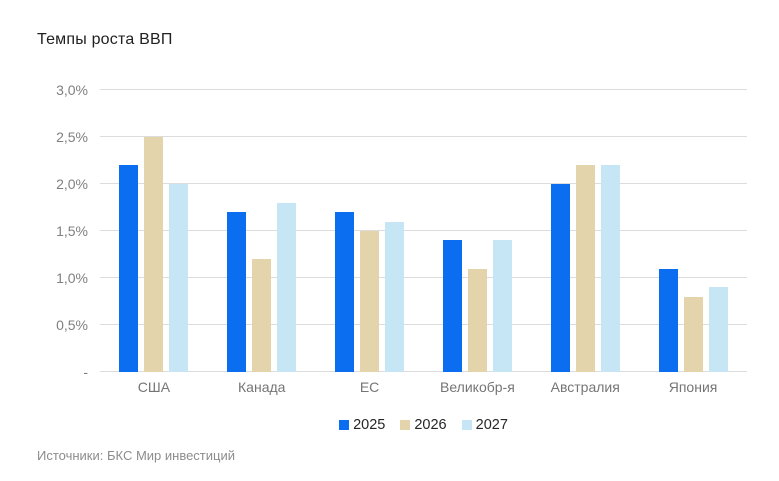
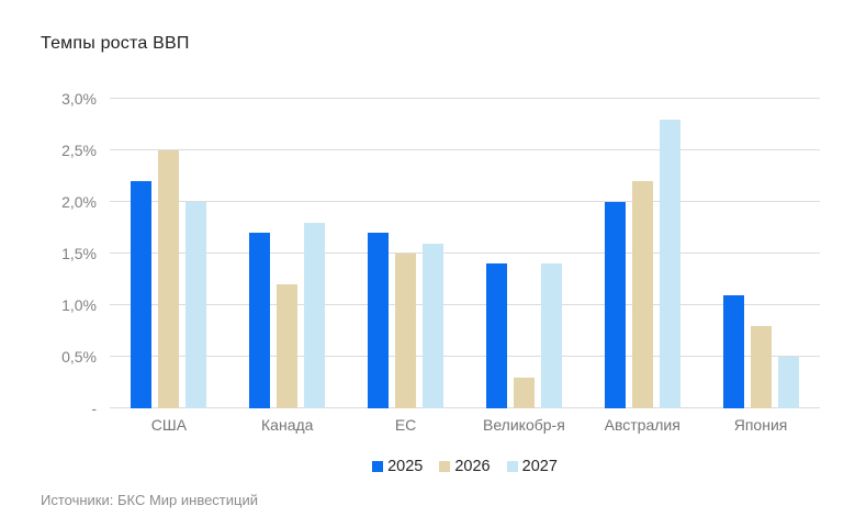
2026/Великобр-я: 1,1% -> 0,3%
2027/Австралия: 2,2% -> 2,8%
2027/Япония: 0,9% -> 0,5%
